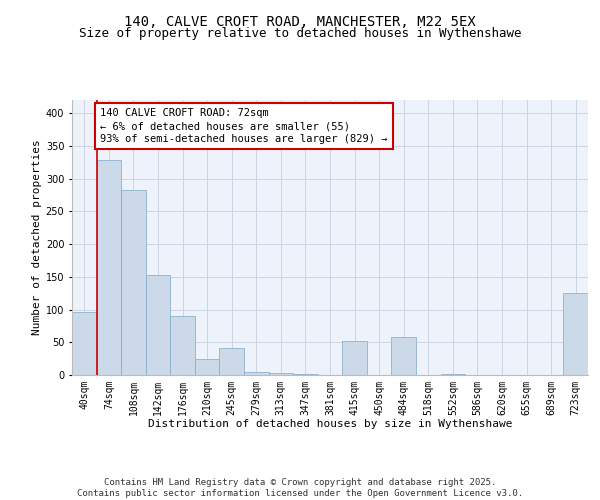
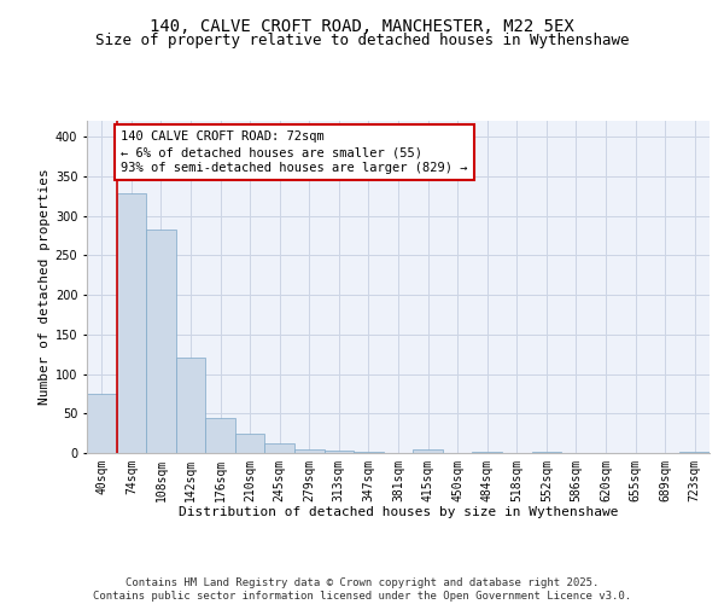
40sqm: 96 -> 75
142sqm: 152 -> 120
176sqm: 90 -> 44
245sqm: 42 -> 12
415sqm: 52 -> 5
484sqm: 58 -> 2
723sqm: 126 -> 2
